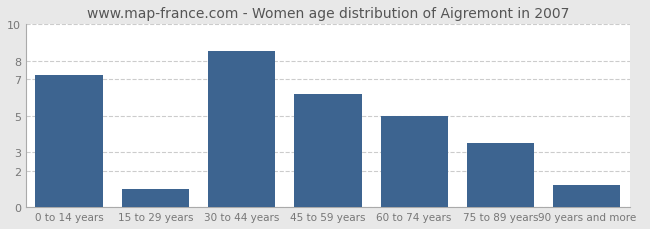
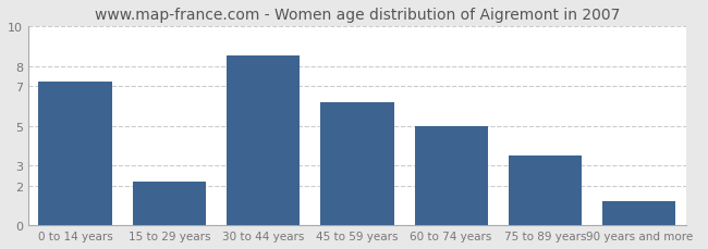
15 to 29 years: 1.0 -> 2.2
